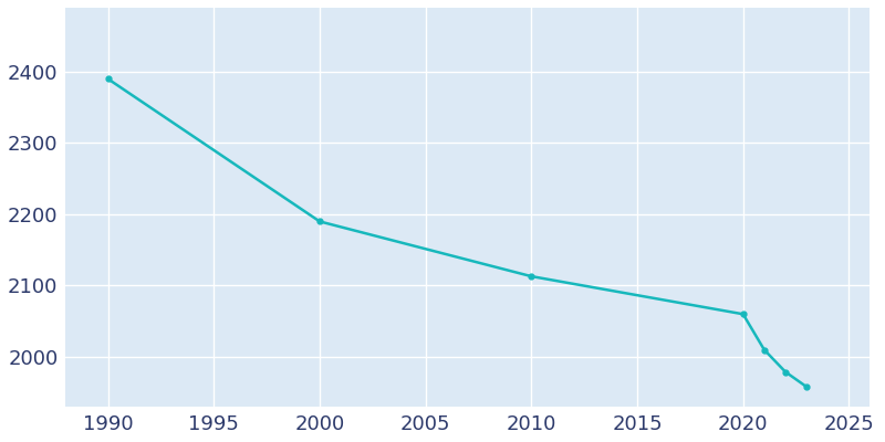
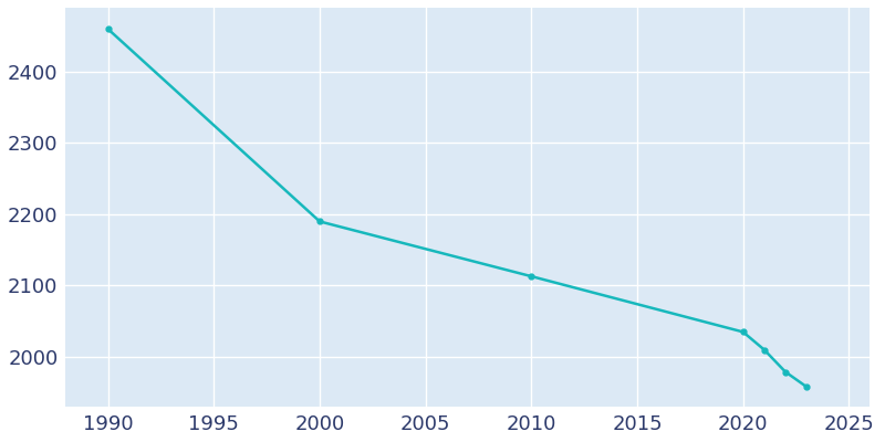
1990: 2390 -> 2460
2020: 2060 -> 2035
